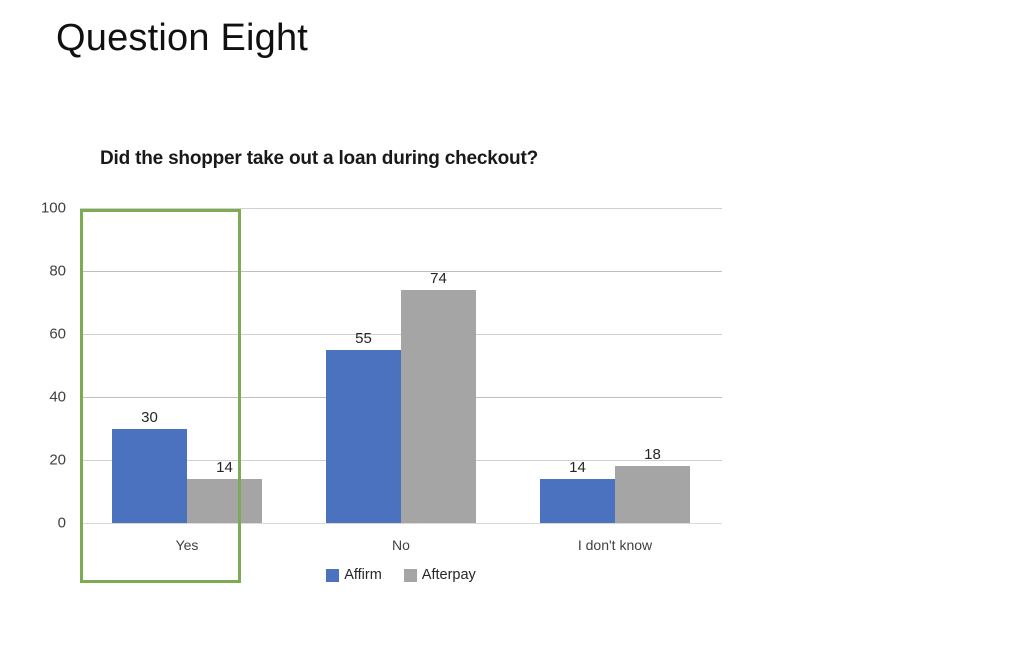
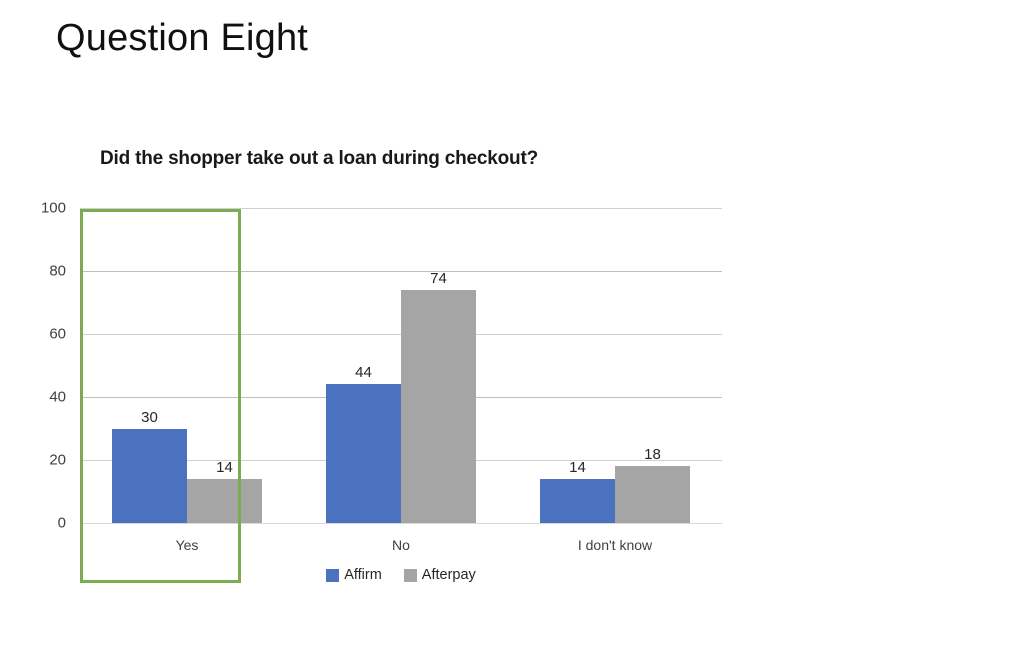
Affirm/No: 55 -> 44
